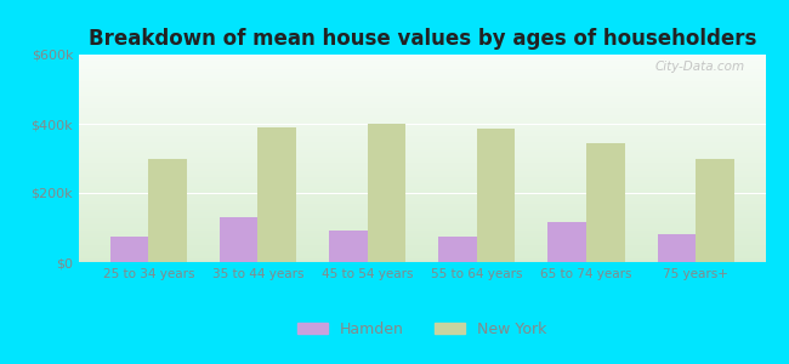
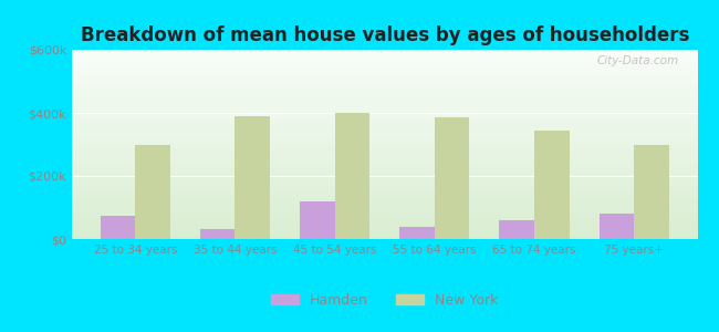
Hamden/35 to 44 years: $130k -> $30k
Hamden/45 to 54 years: $90k -> $120k
Hamden/55 to 64 years: $75k -> $40k
Hamden/65 to 74 years: $115k -> $60k
